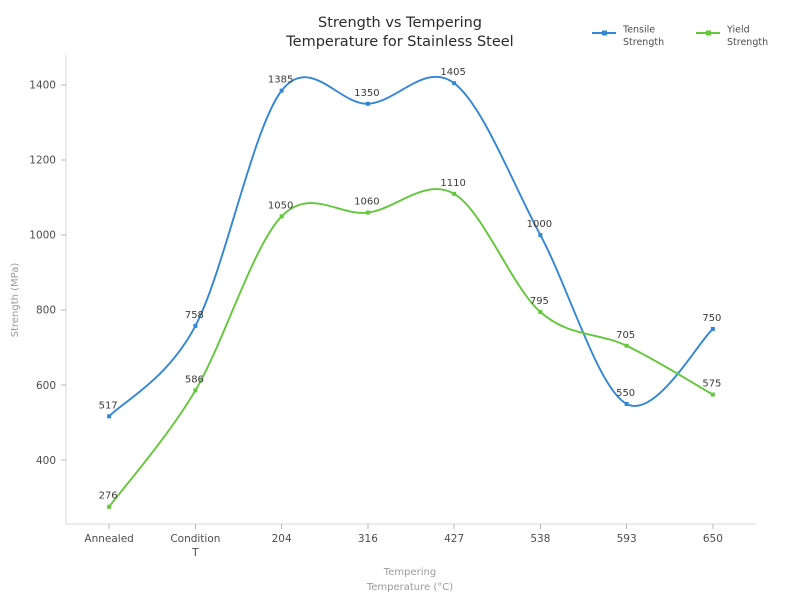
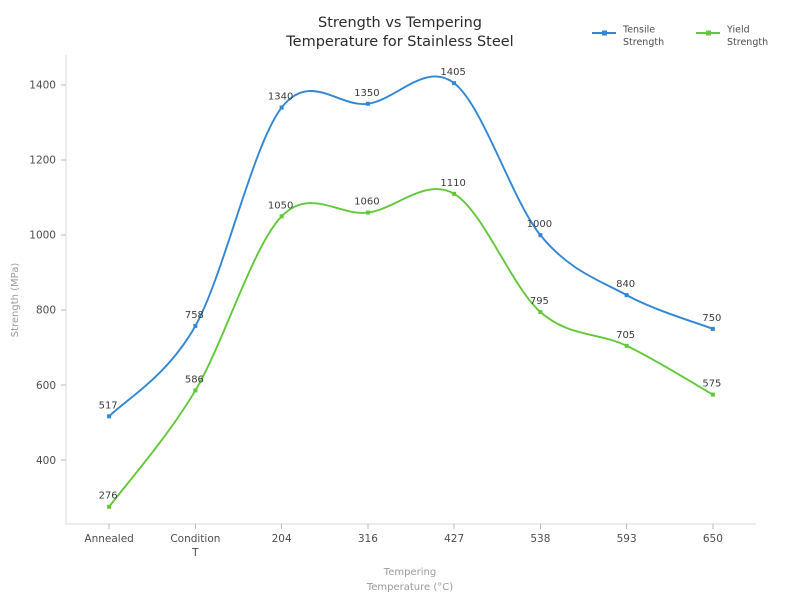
Tensile Strength/204: 1385 -> 1340
Tensile Strength/593: 550 -> 840
